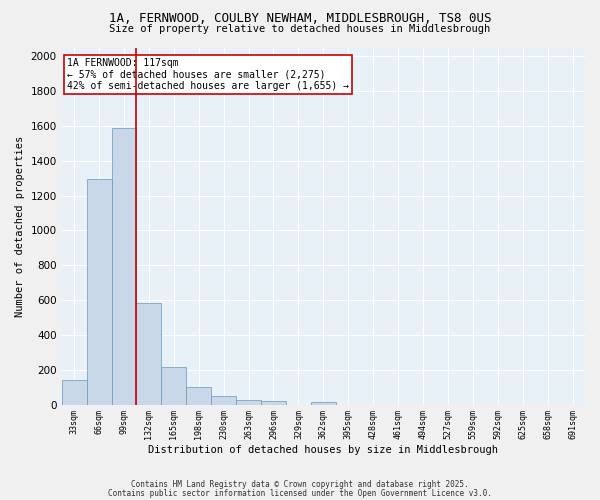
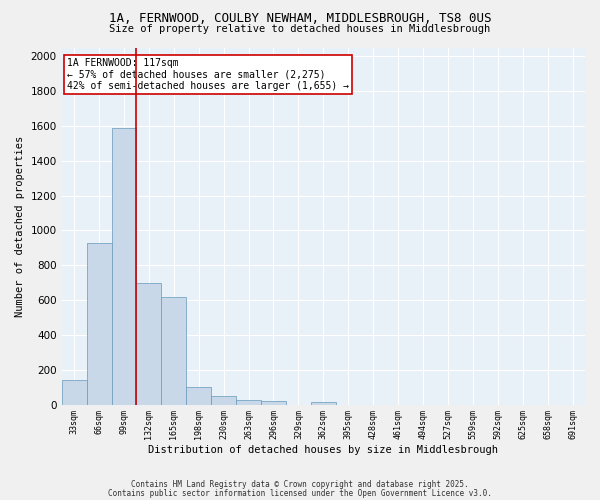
66sqm: 1300 -> 930
132sqm: 580 -> 700
165sqm: 220 -> 620
